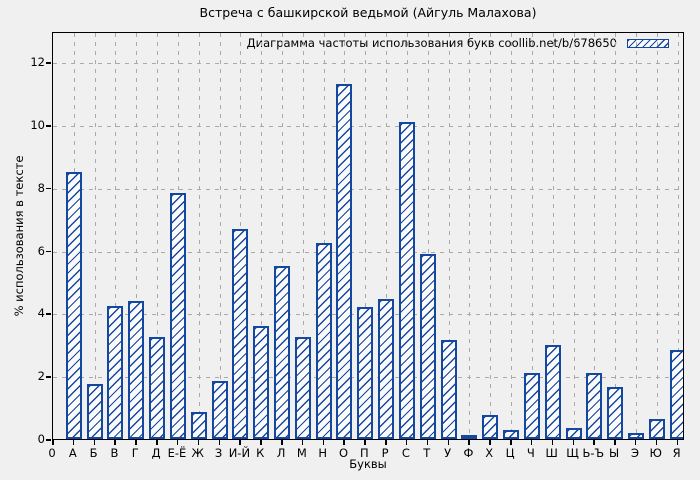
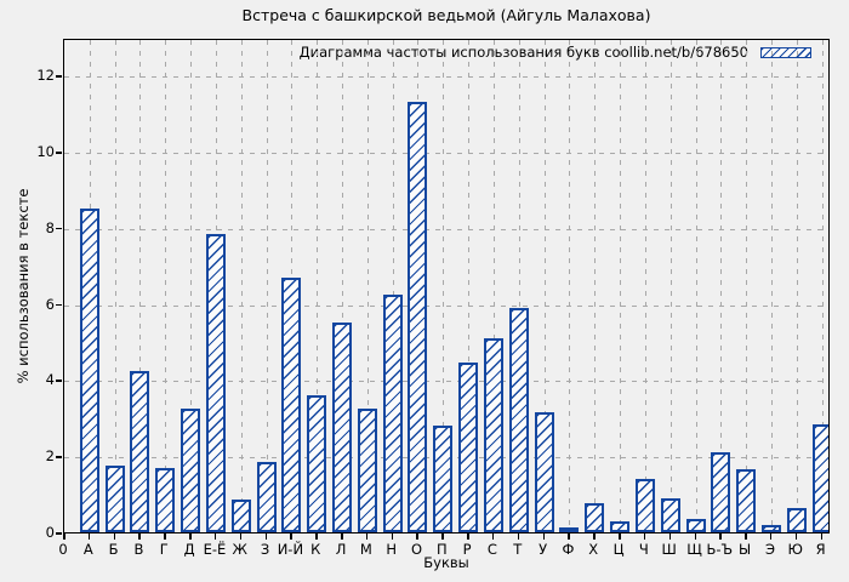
Г: 4.4 -> 1.7
П: 4.2 -> 2.8
С: 10.1 -> 5.1
Ч: 2.1 -> 1.4
Ш: 3.0 -> 0.9
